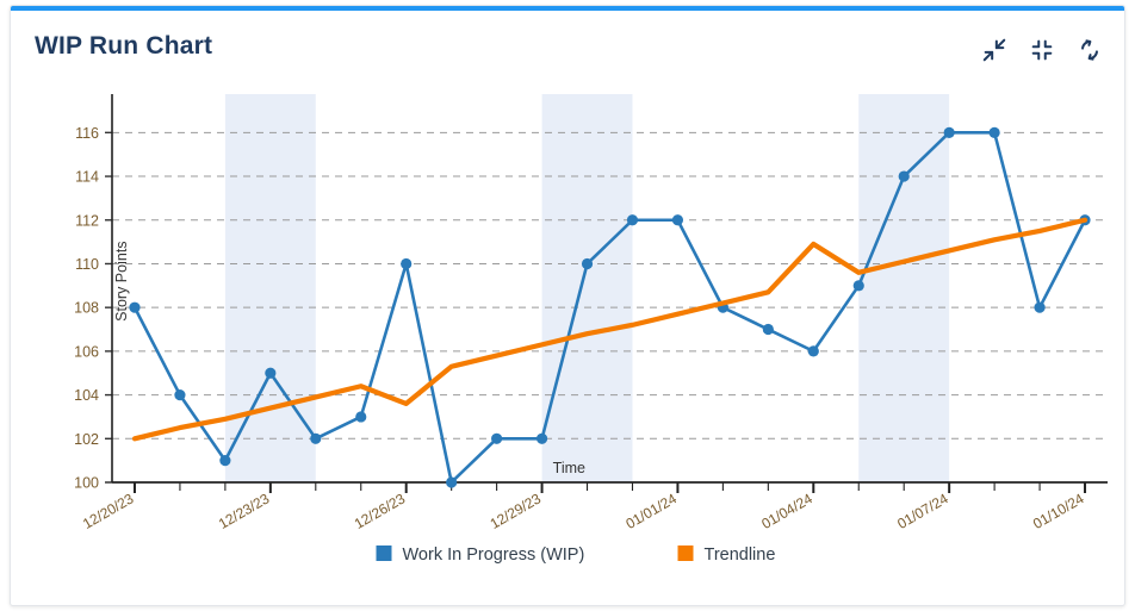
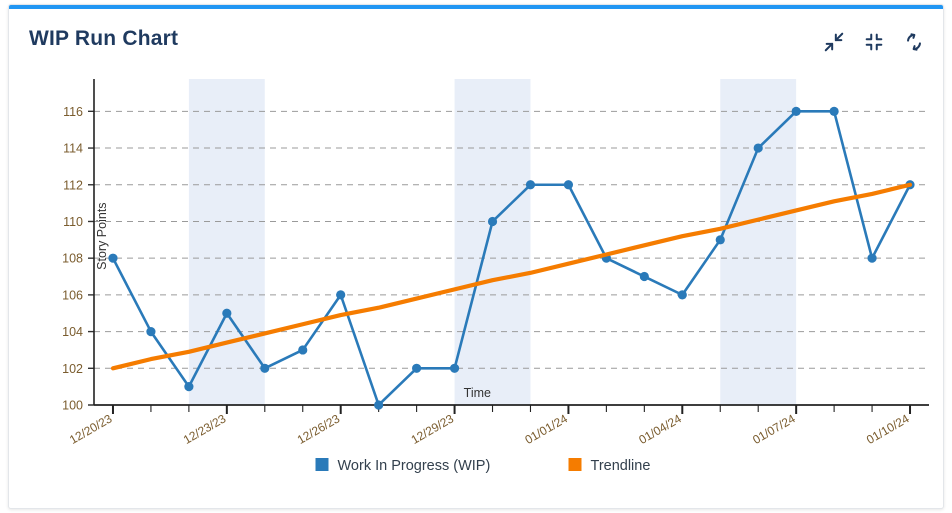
Work In Progress (WIP)/12/26/23: 110 -> 106
Trendline/12/26/23: 103.6 -> 104.9
Trendline/01/04/24: 110.9 -> 109.2
